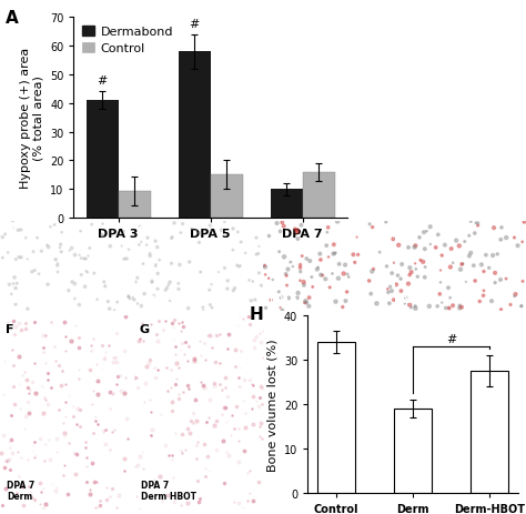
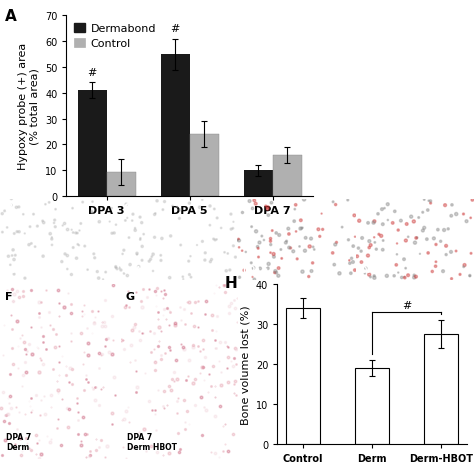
Dermabond/DPA 5: 58 -> 55
Control/DPA 5: 15.0 -> 24.0
